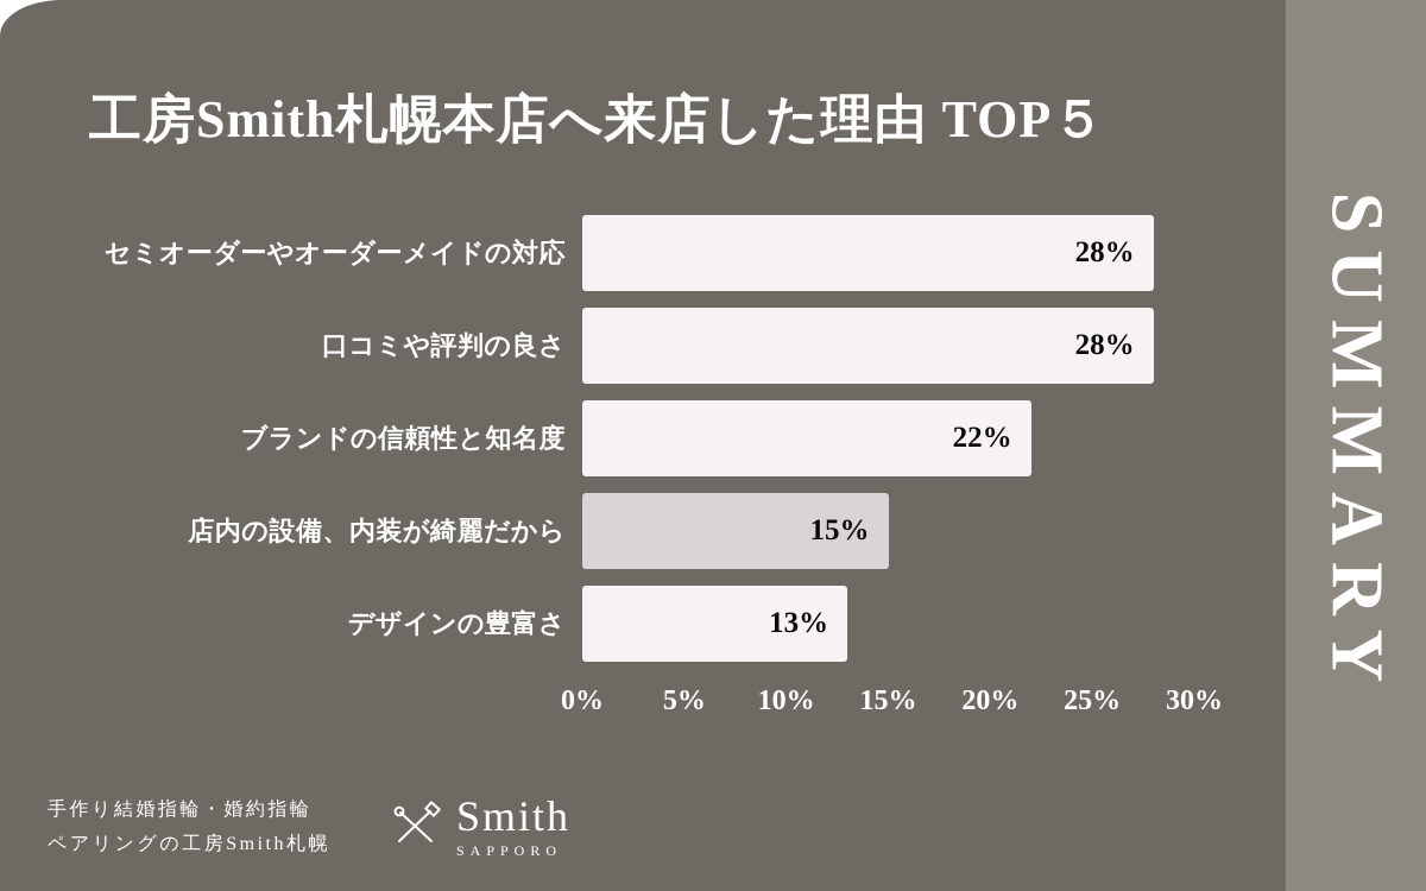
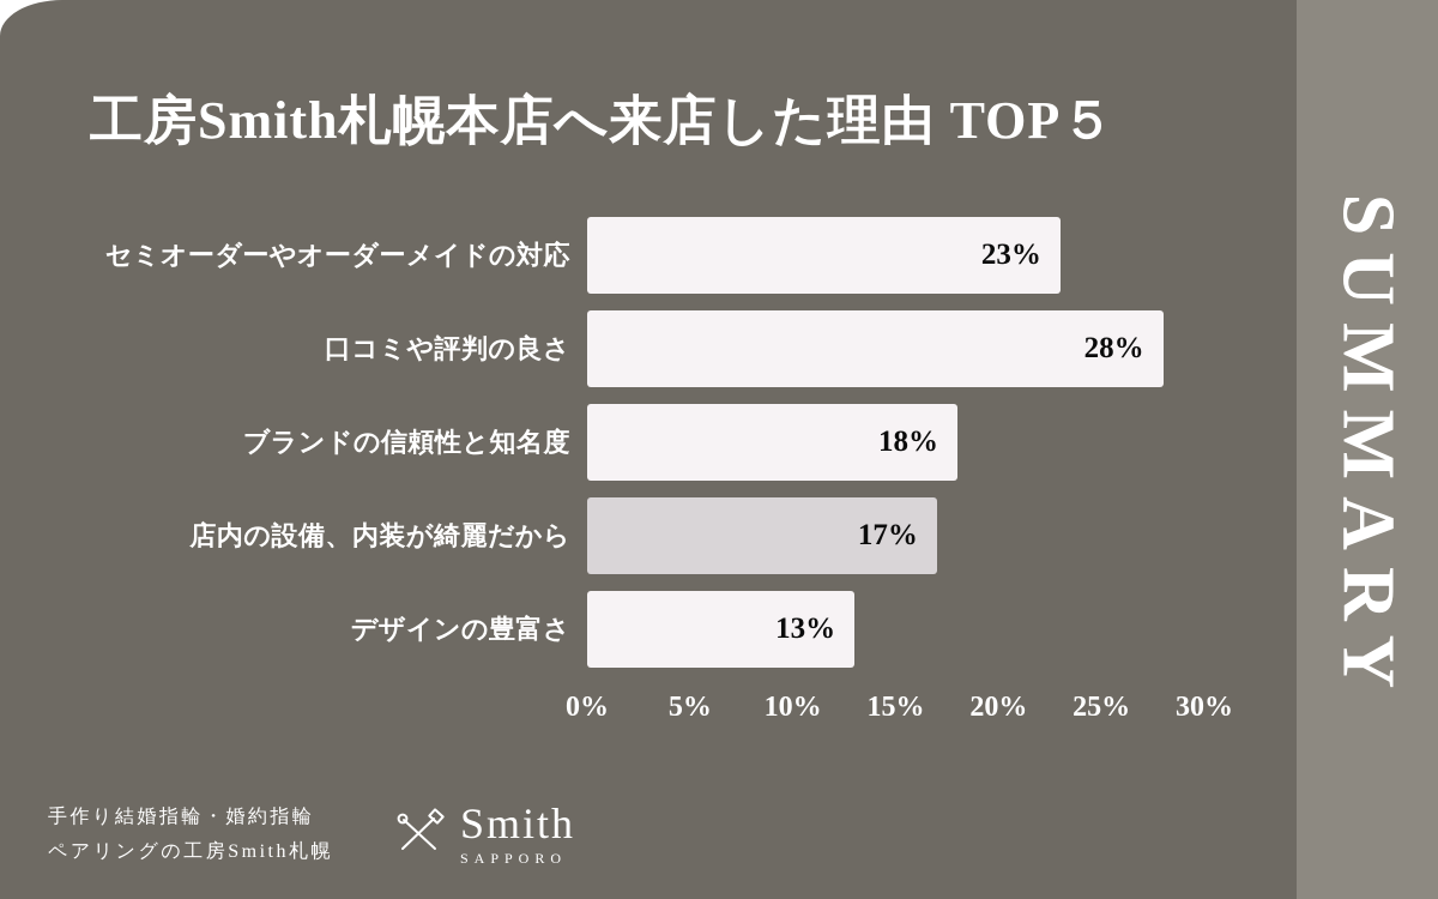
セミオーダーやオーダーメイドの対応: 28% -> 23%
ブランドの信頼性と知名度: 22% -> 18%
店内の設備、内装が綺麗だから: 15% -> 17%
